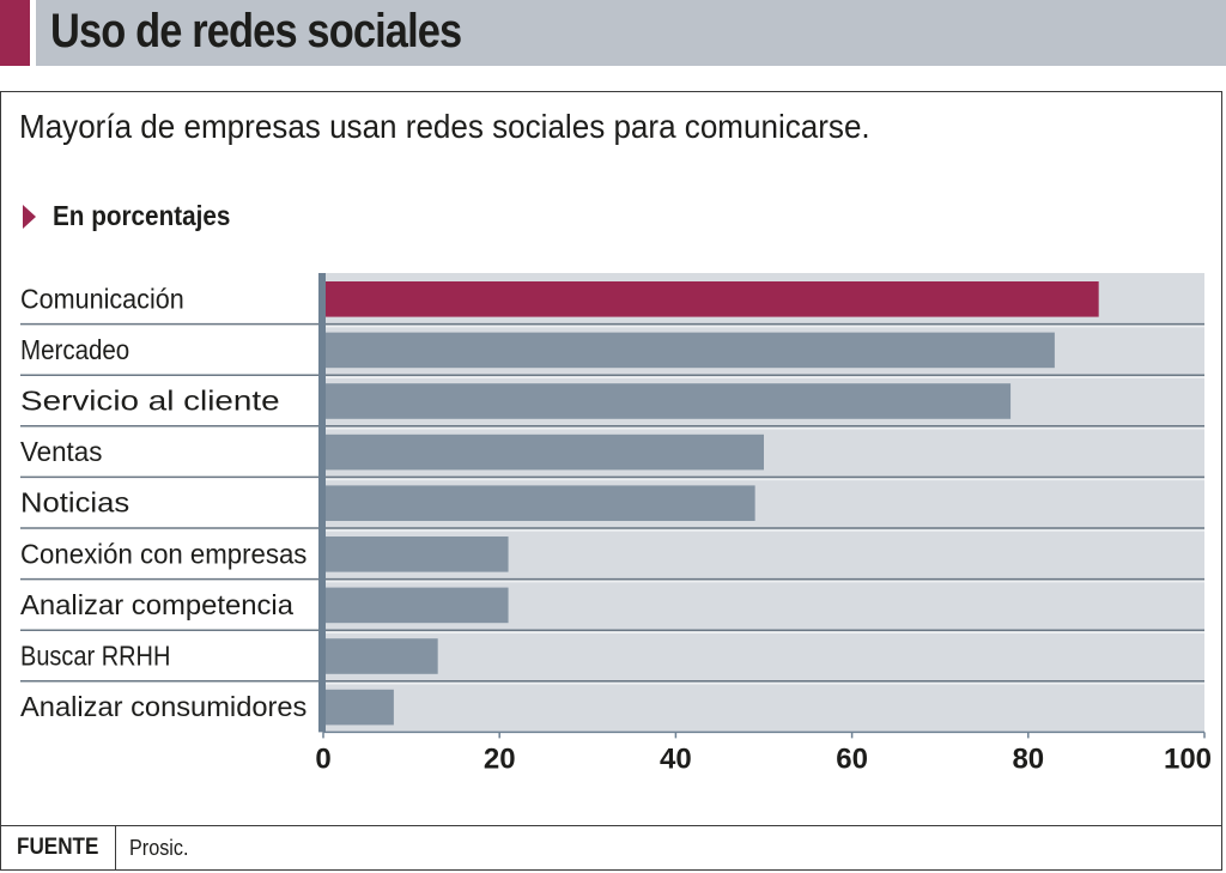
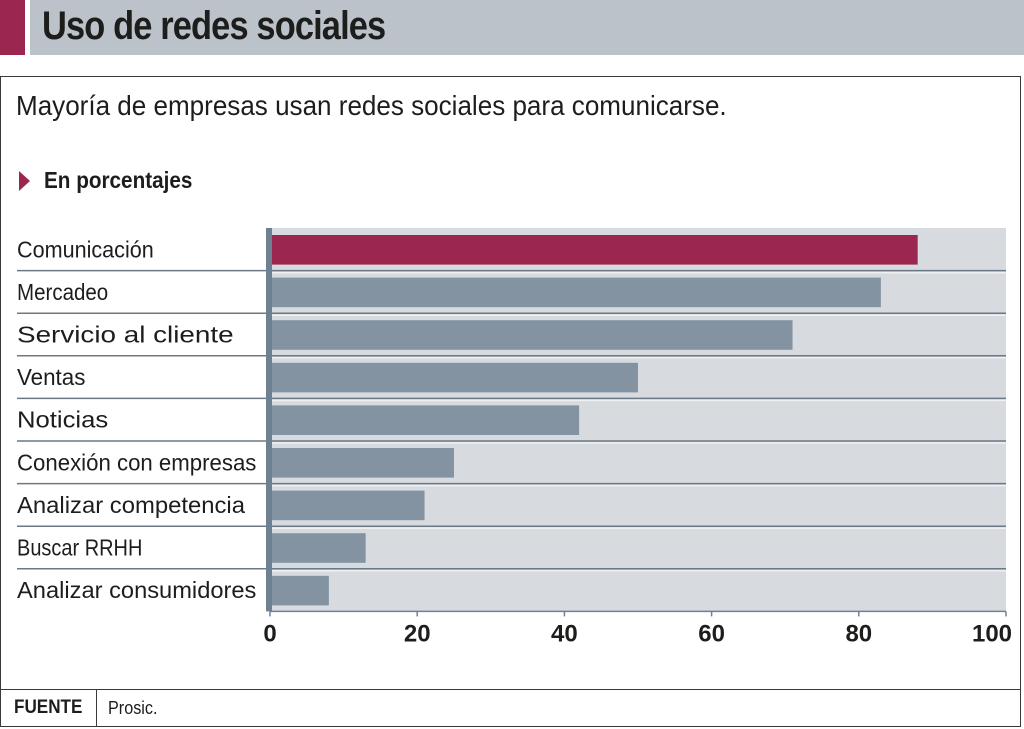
Servicio al cliente: 78 -> 71
Noticias: 49 -> 42
Conexión con empresas: 21 -> 25
